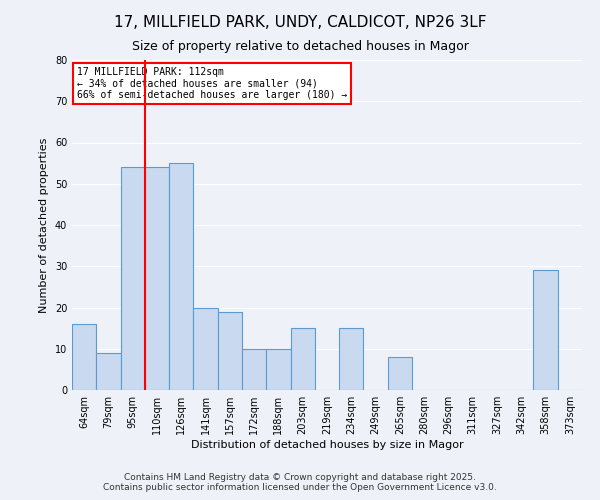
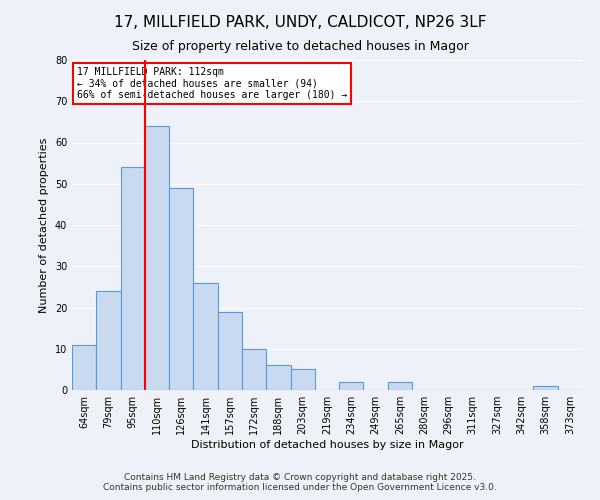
64sqm: 16 -> 11
79sqm: 9 -> 24
110sqm: 54 -> 64
126sqm: 55 -> 49
141sqm: 20 -> 26
188sqm: 10 -> 6
203sqm: 15 -> 5
234sqm: 15 -> 2
265sqm: 8 -> 2
358sqm: 29 -> 1
